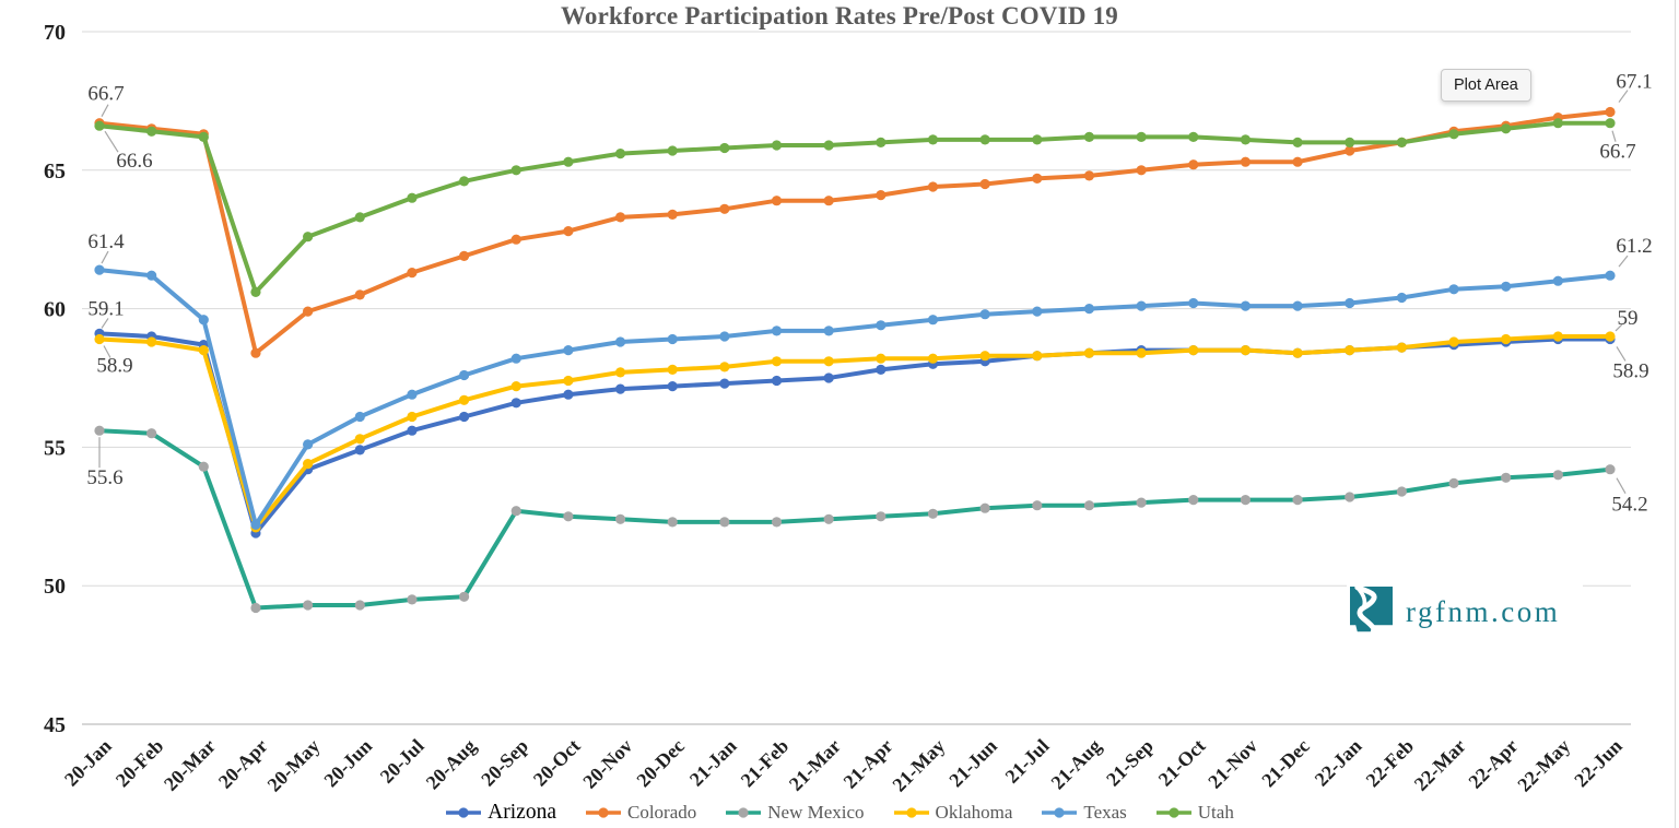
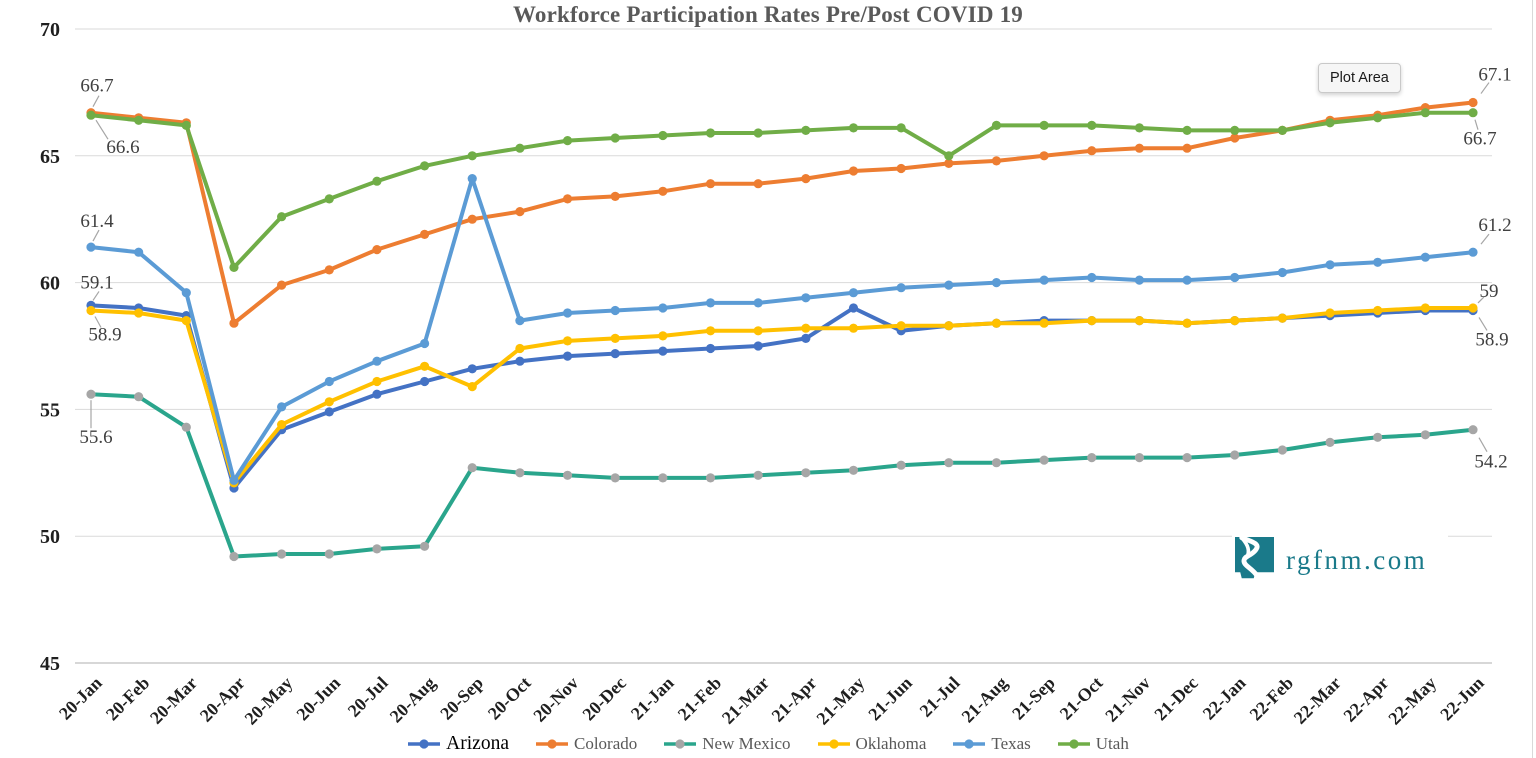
Oklahoma/20-Sep: 57.2 -> 55.9
Texas/20-Sep: 58.2 -> 64.1
Arizona/21-May: 58.0 -> 59.0
Utah/21-Jul: 66.1 -> 65.0
